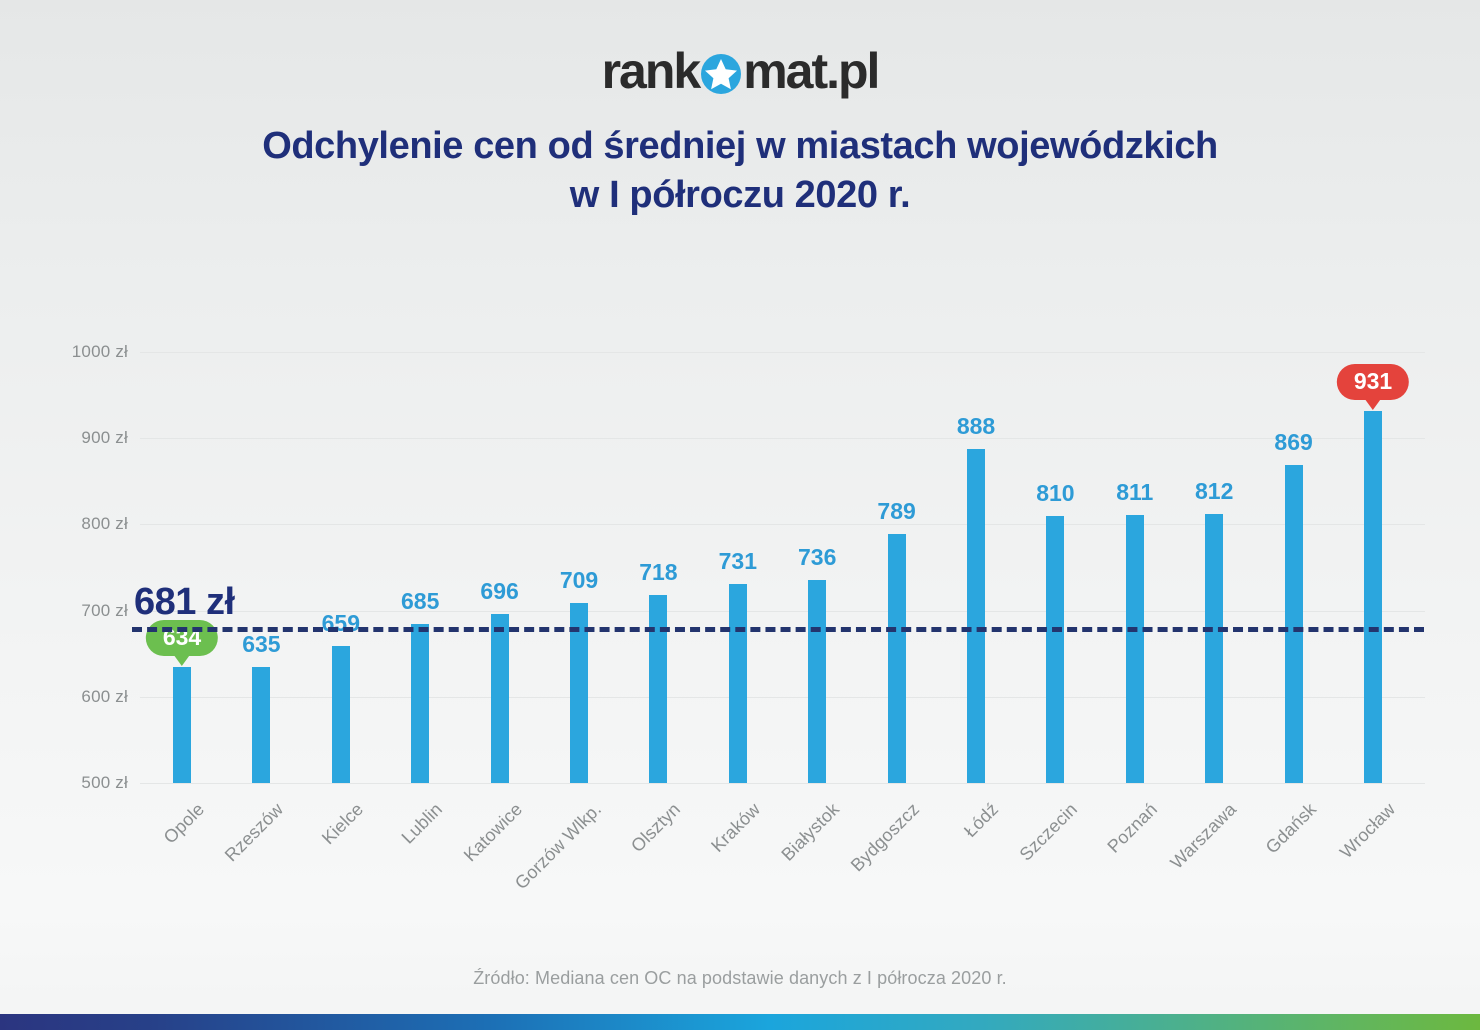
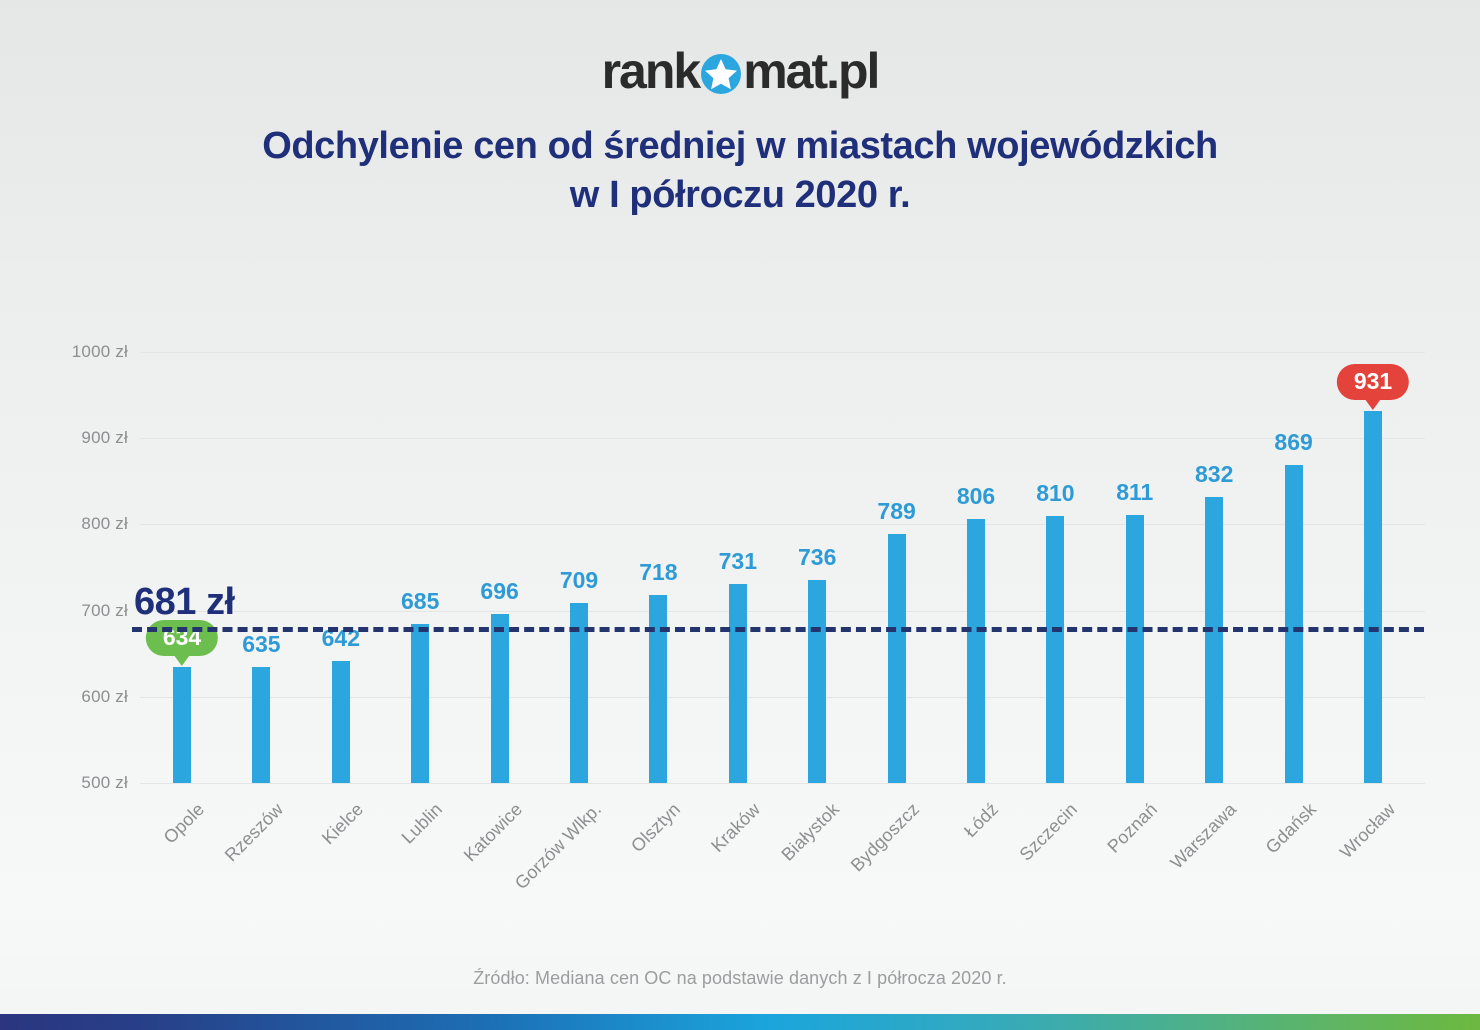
Kielce: 659 -> 642
Łódź: 888 -> 806
Warszawa: 812 -> 832
